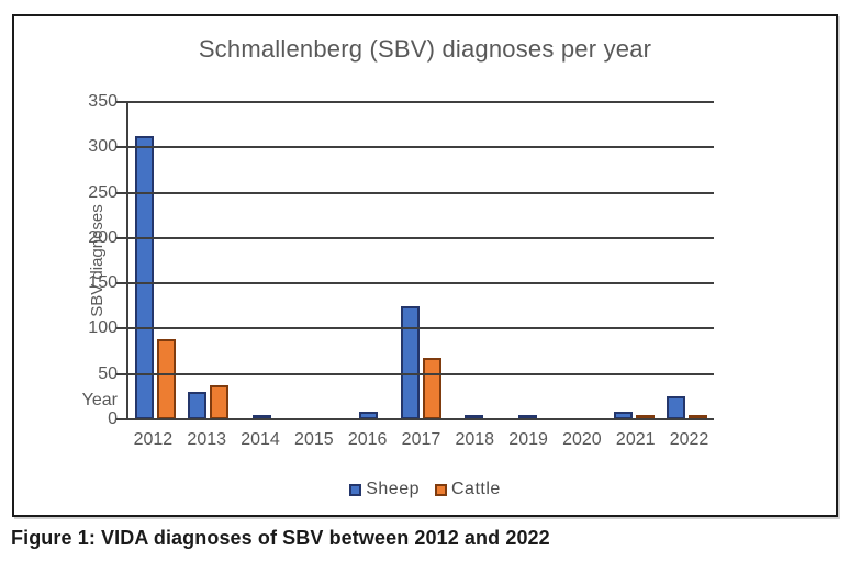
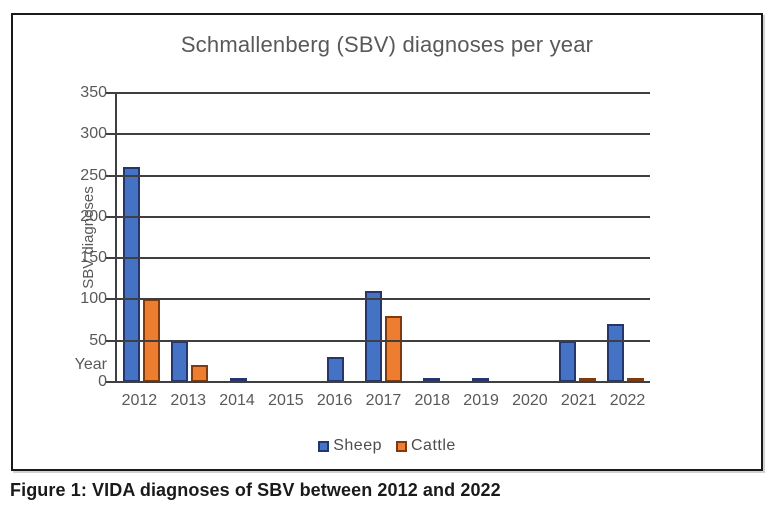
Sheep/2012: 310 -> 260
Cattle/2012: 90 -> 100
Sheep/2013: 30 -> 50
Cattle/2013: 40 -> 20
Sheep/2016: 10 -> 30
Sheep/2017: 120 -> 110
Cattle/2017: 70 -> 80
Sheep/2021: 10 -> 50
Sheep/2022: 20 -> 70
